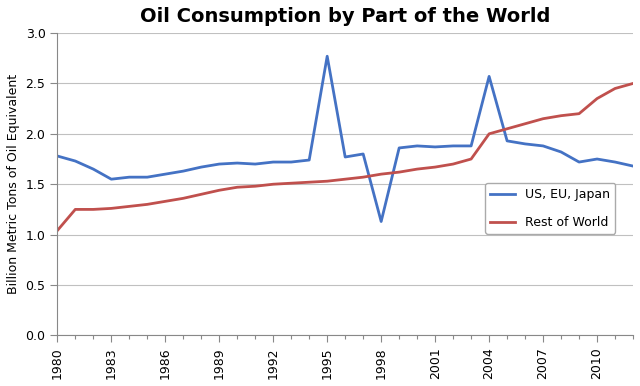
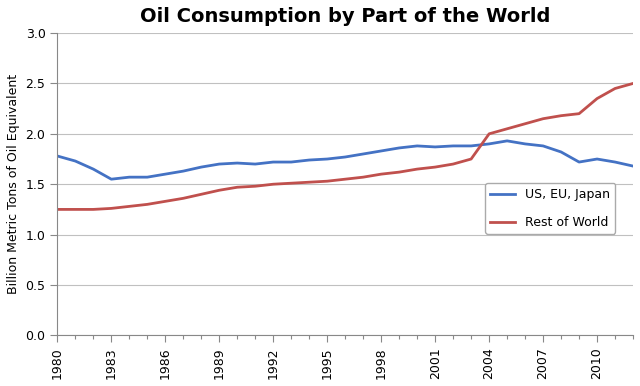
Rest of World/1980: 1.04 -> 1.25
US, EU, Japan/1995: 2.77 -> 1.75
US, EU, Japan/1998: 1.13 -> 1.83
US, EU, Japan/2004: 2.57 -> 1.90
